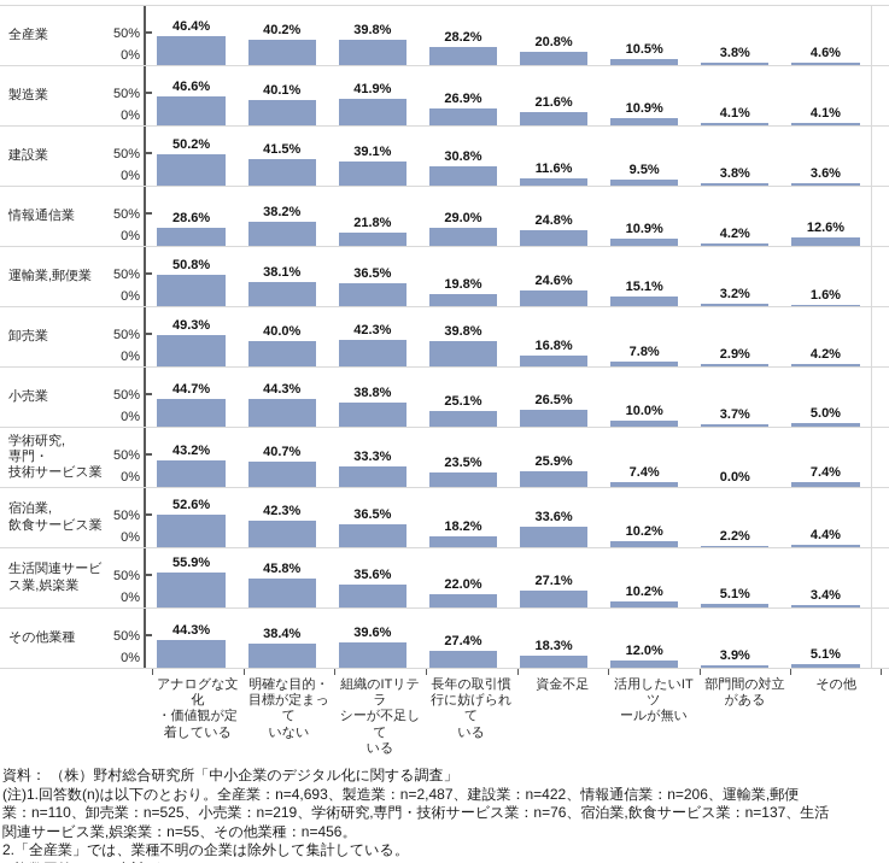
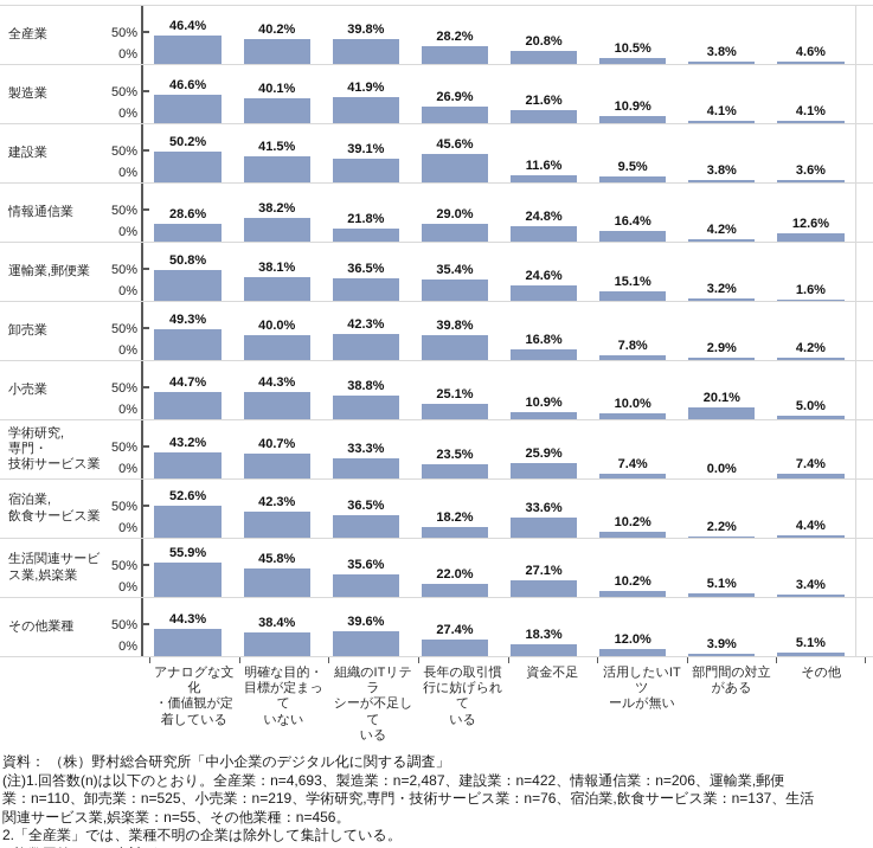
建設業/長年の取引慣 行に妨げられて いる: 30.8% -> 45.6%
運輸業,郵便業/長年の取引慣 行に妨げられて いる: 19.8% -> 35.4%
小売業/資金不足: 26.5% -> 10.9%
情報通信業/活用したいITツ ールが無い: 10.9% -> 16.4%
小売業/部門間の対立 がある: 3.7% -> 20.1%
